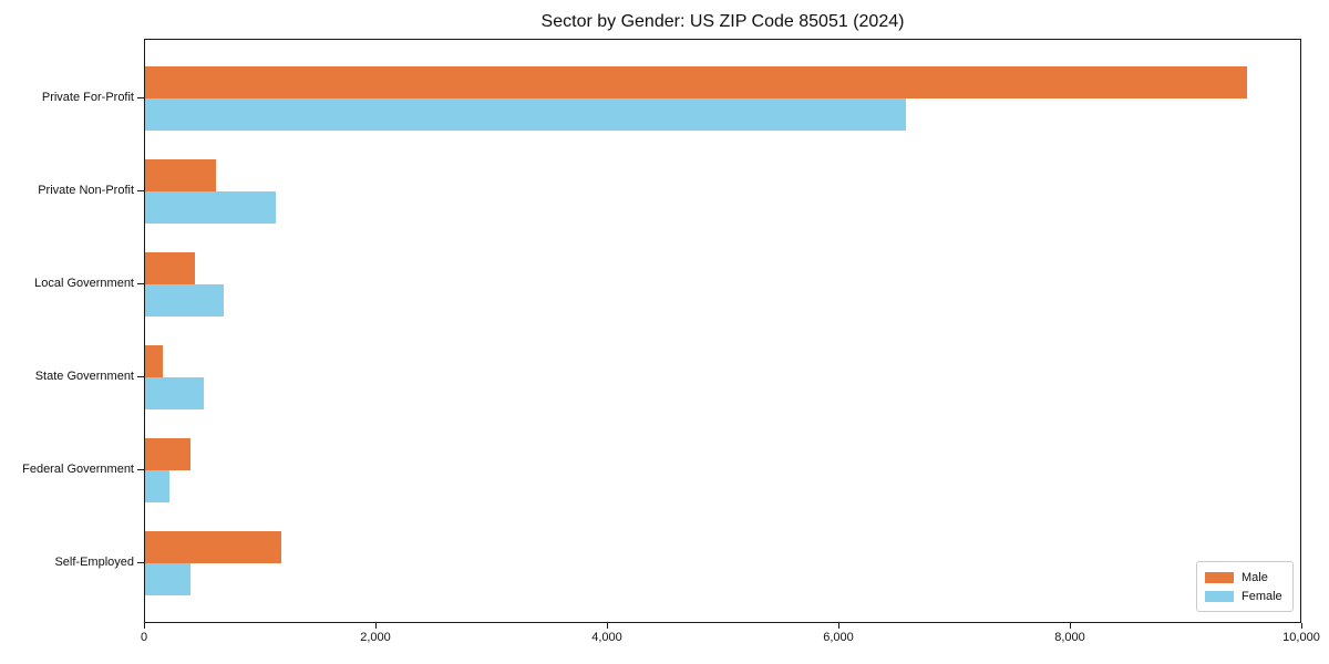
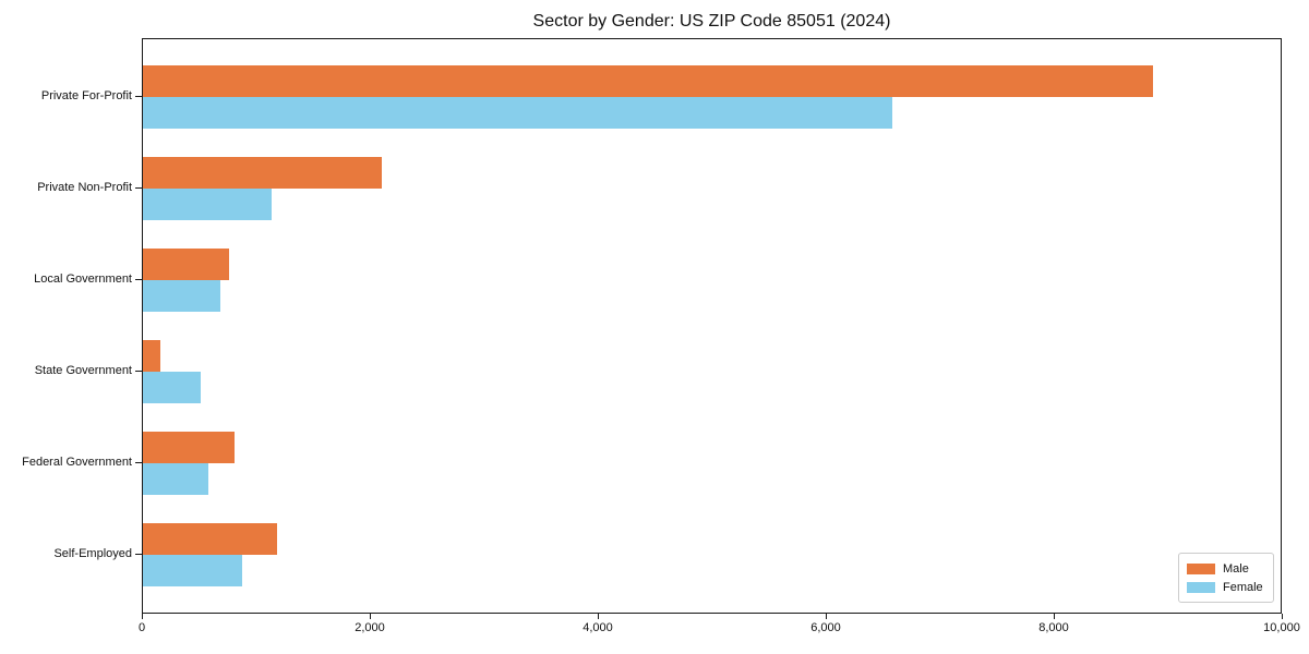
Male/Private For-Profit: 9520 -> 8860
Male/Private Non-Profit: 610 -> 2100
Male/Local Government: 430 -> 760
Male/Federal Government: 390 -> 800
Female/Federal Government: 210 -> 570
Female/Self-Employed: 390 -> 870
